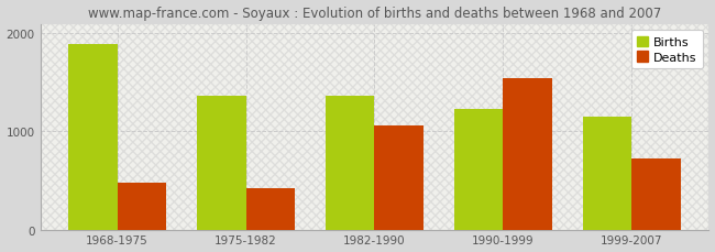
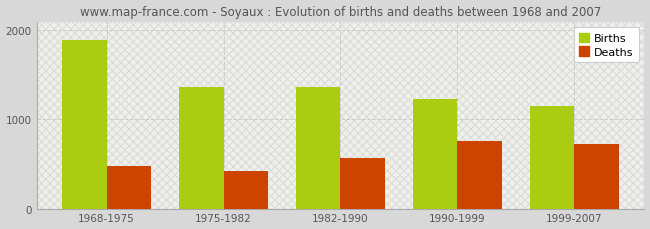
Deaths/1982-1990: 1060 -> 570
Deaths/1990-1999: 1540 -> 760
